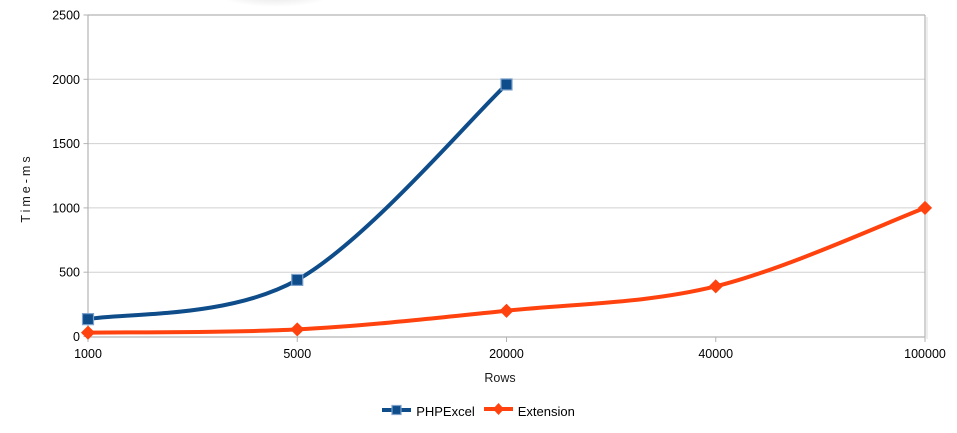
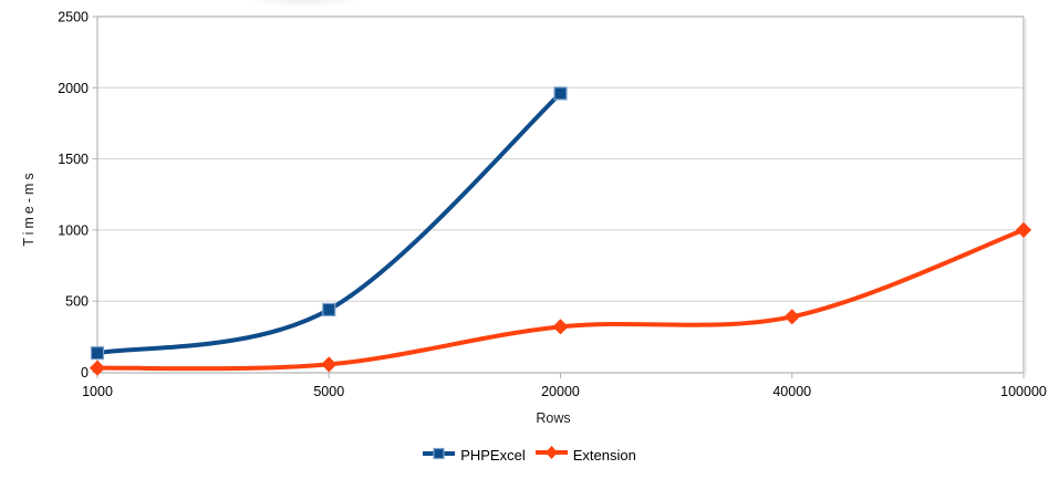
Extension/20000: 200 -> 320
